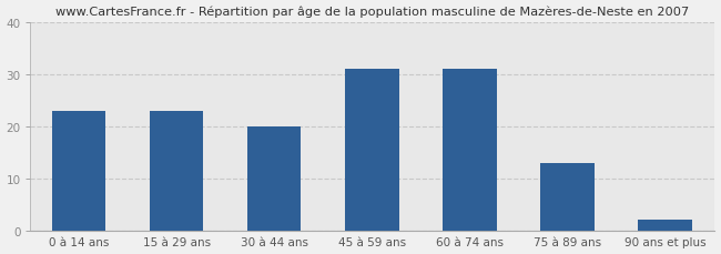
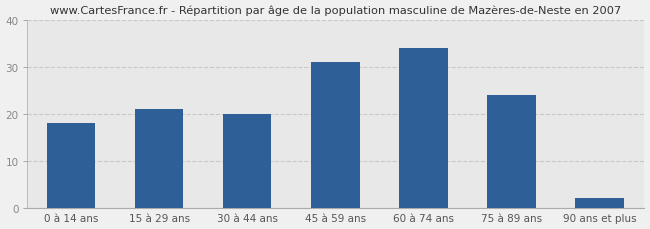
0 à 14 ans: 23 -> 18
15 à 29 ans: 23 -> 21
60 à 74 ans: 31 -> 34
75 à 89 ans: 13 -> 24
